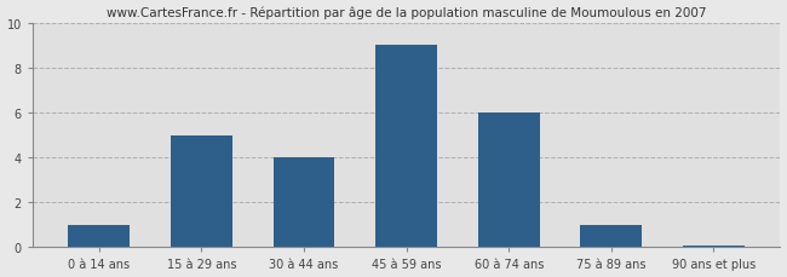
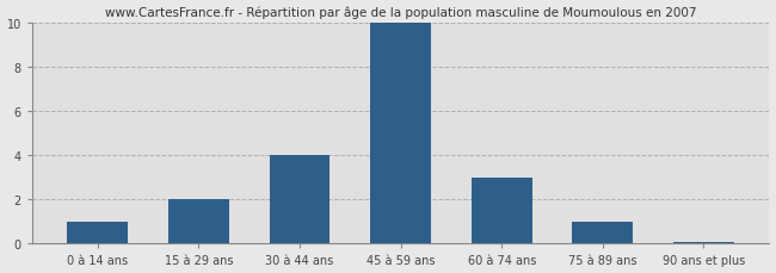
15 à 29 ans: 5.0 -> 2.0
45 à 59 ans: 9.0 -> 10.0
60 à 74 ans: 6.0 -> 3.0
